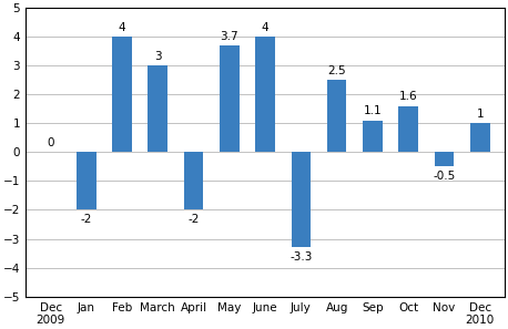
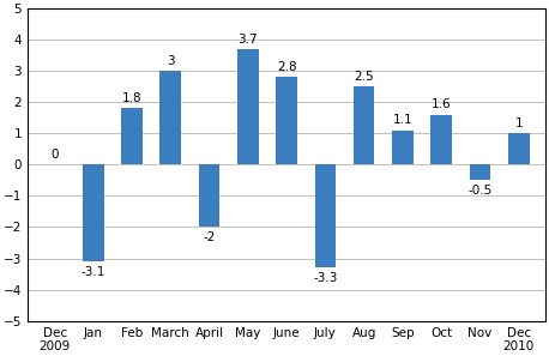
Jan: -2 -> -3.1
Feb: 4 -> 1.8
June: 4 -> 2.8
